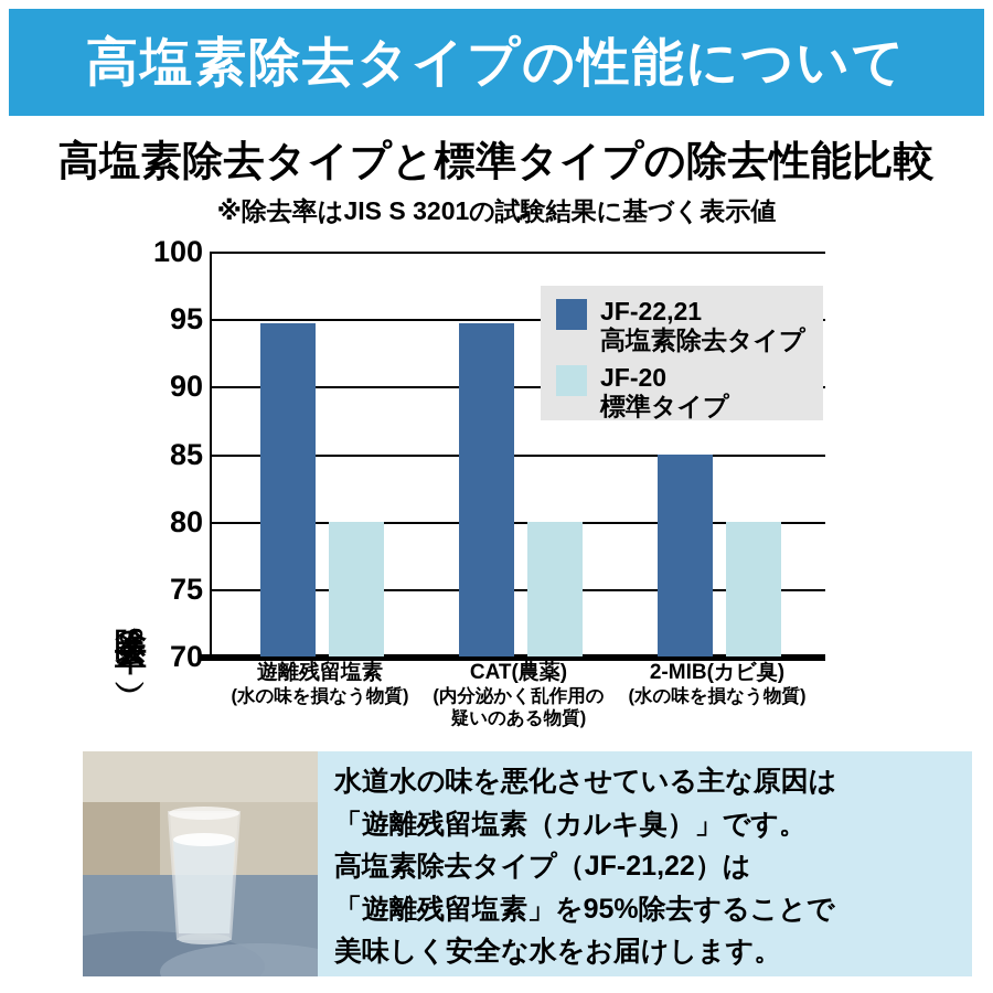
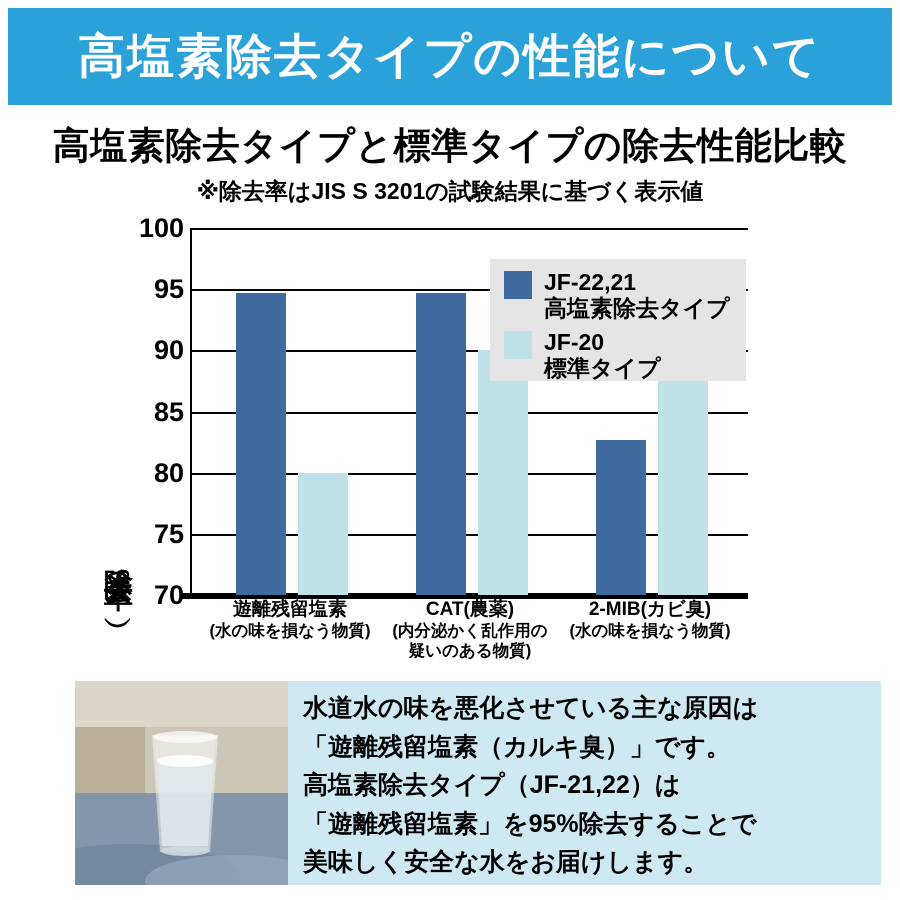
JF-20 標準タイプ/CAT(農薬): 80 -> 90
JF-22,21 高塩素除去タイプ/2-MIB(カビ臭): 85.0 -> 82.7
JF-20 標準タイプ/2-MIB(カビ臭): 80 -> 90
